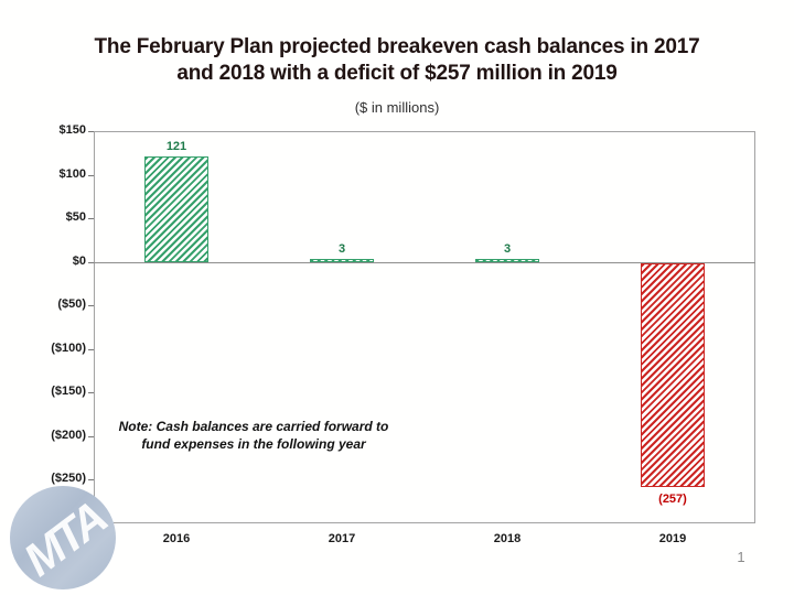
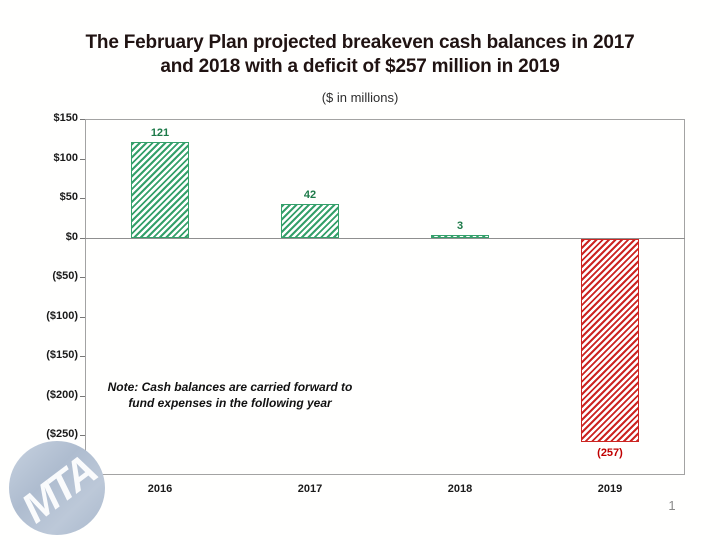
2017: 3 -> 42
